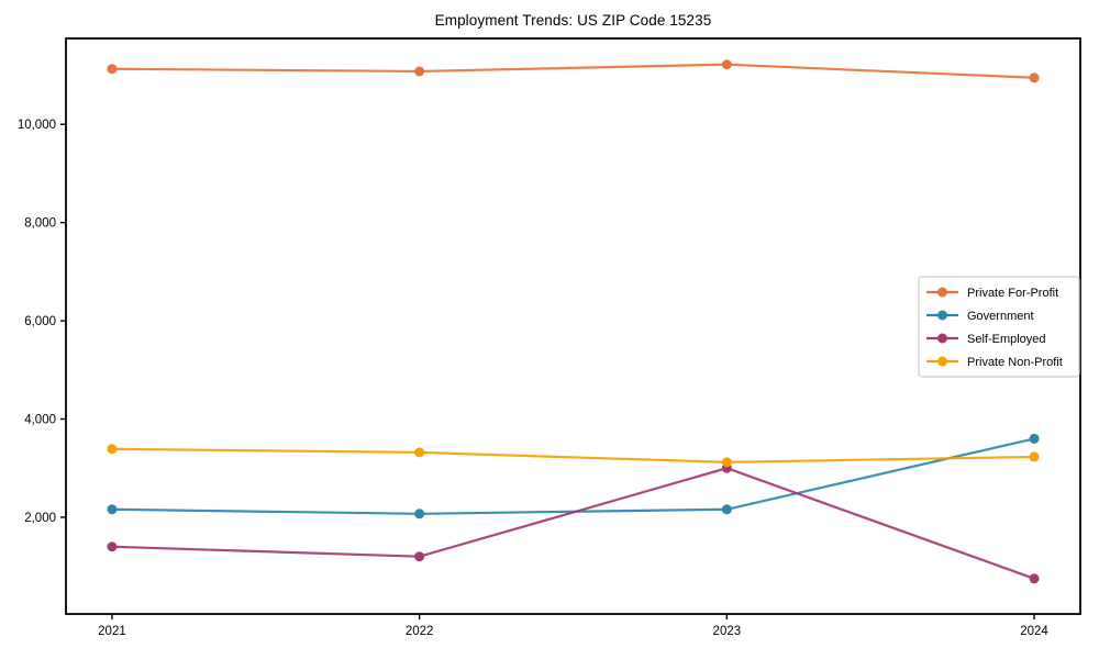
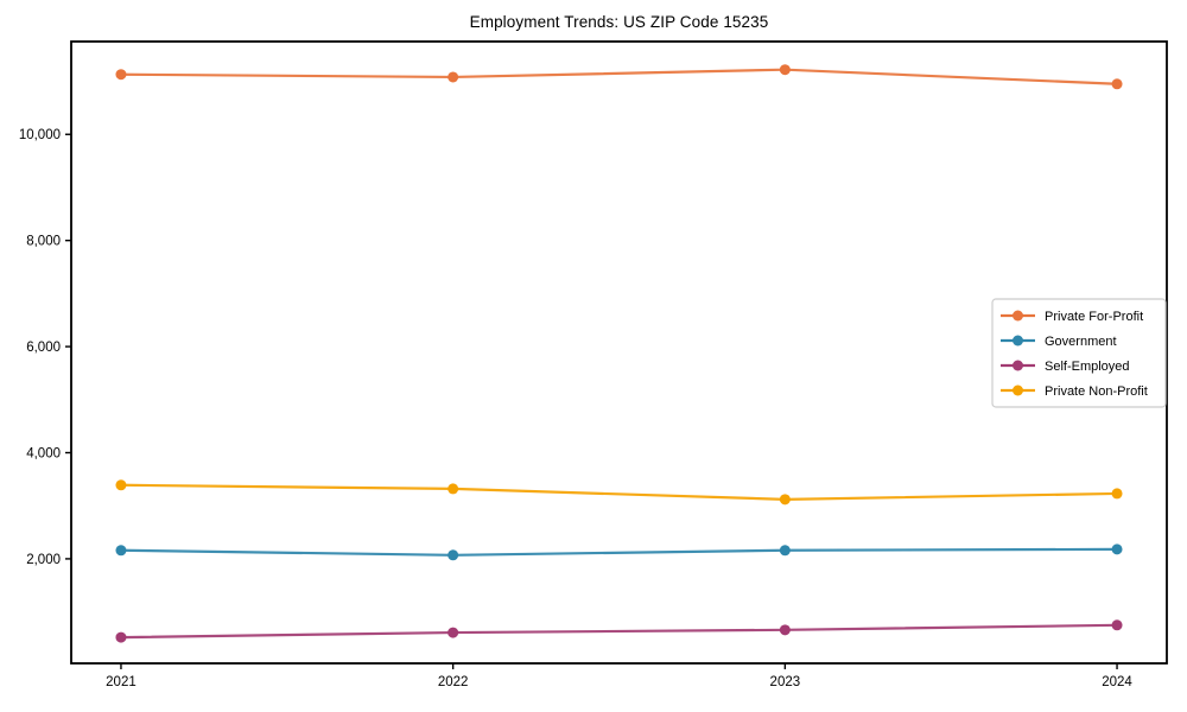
Self-Employed/2021: 1400 -> 500
Self-Employed/2022: 1200 -> 600
Self-Employed/2023: 3000 -> 700
Government/2024: 3600 -> 2200
